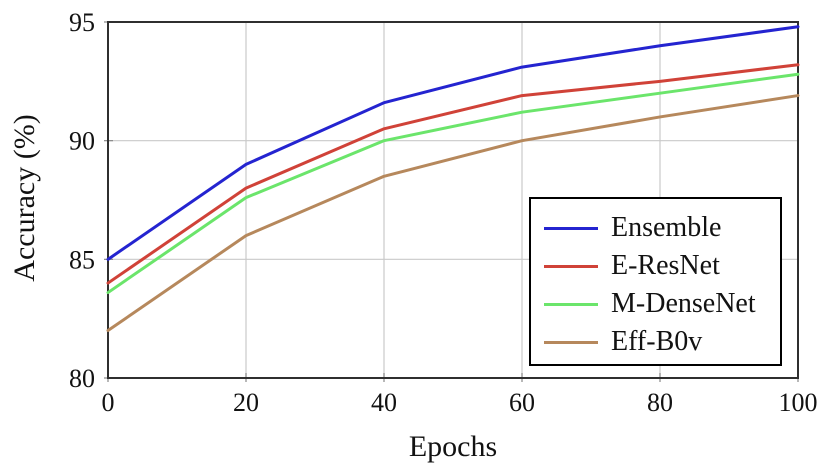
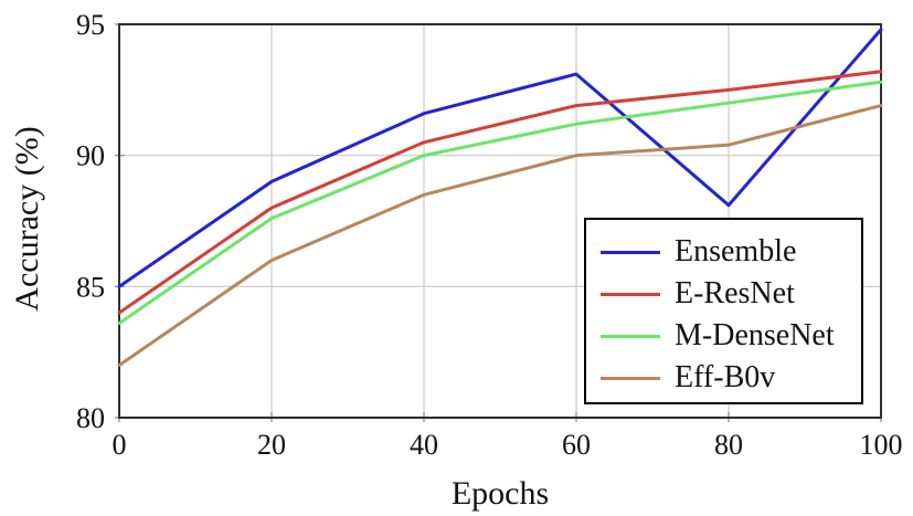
Ensemble/80: 94.0 -> 88.1
Eff-B0v/80: 91.0 -> 90.4
